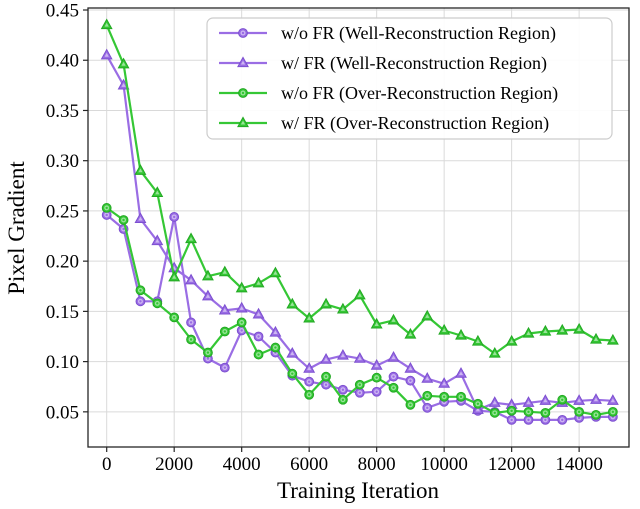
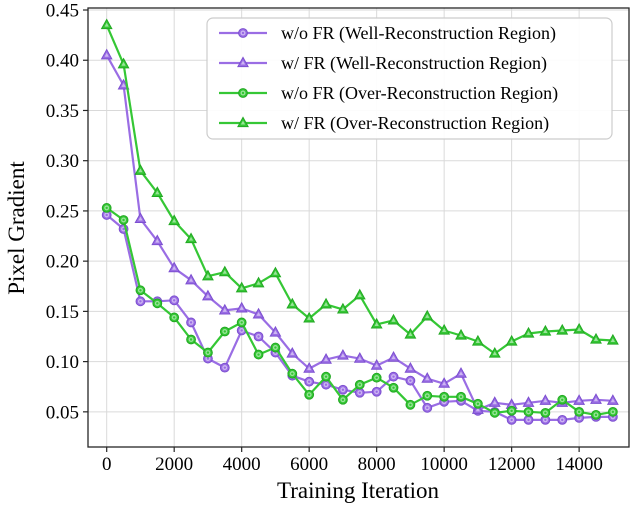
w/o FR (Well-Reconstruction Region)/2000: 0.244 -> 0.161
w/ FR (Over-Reconstruction Region)/2000: 0.184 -> 0.240
